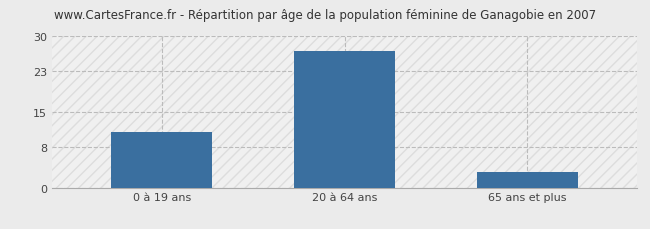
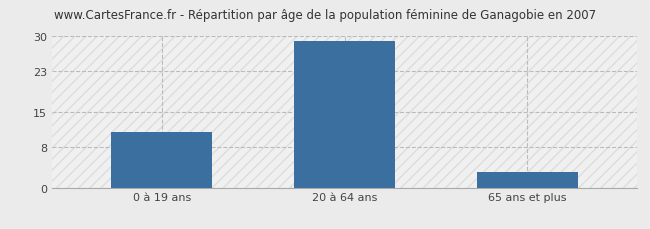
20 à 64 ans: 27 -> 29
